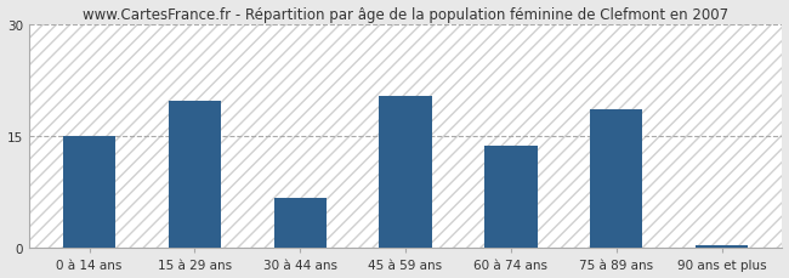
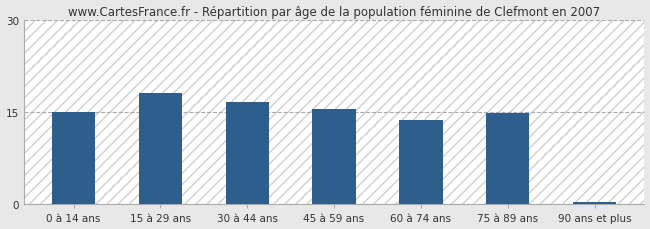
15 à 29 ans: 19.8 -> 18.2
30 à 44 ans: 6.8 -> 16.7
45 à 59 ans: 20.4 -> 15.6
75 à 89 ans: 18.6 -> 14.8
